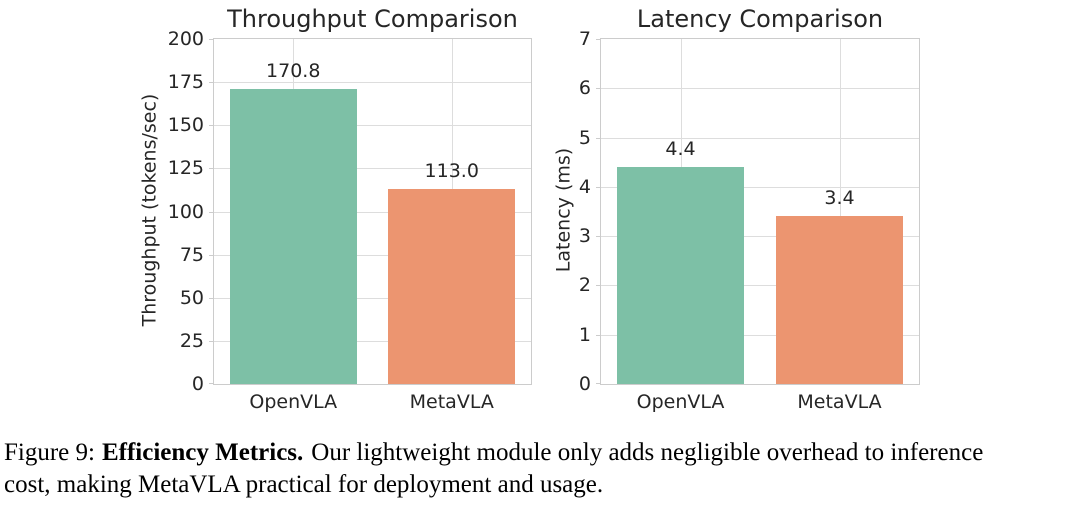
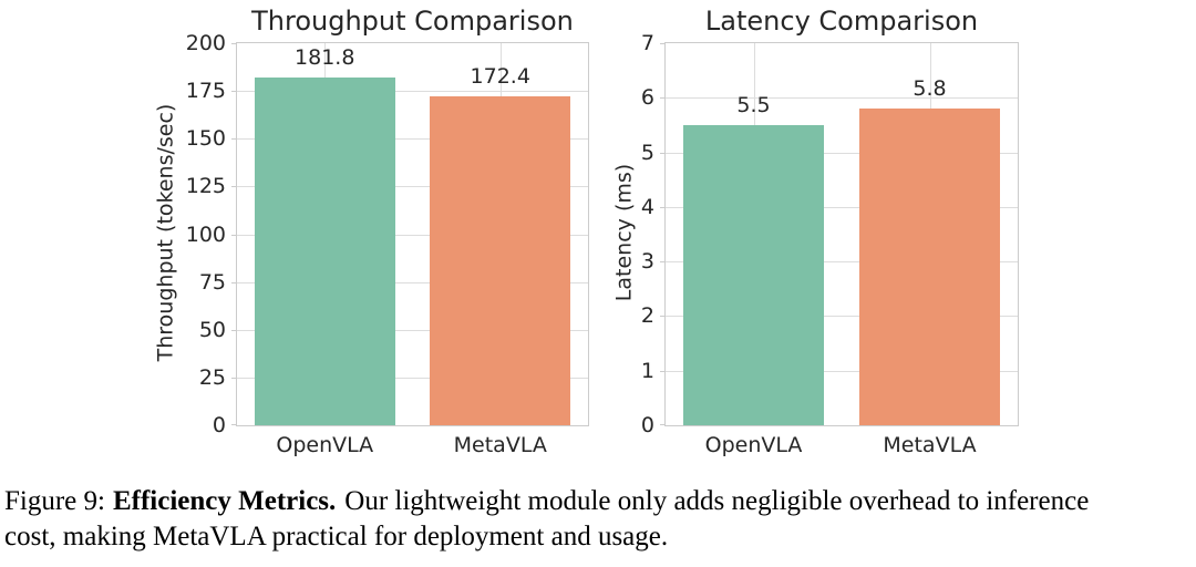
Throughput Comparison/OpenVLA: 170.8 -> 181.8
Throughput Comparison/MetaVLA: 113.0 -> 172.4
Latency Comparison/OpenVLA: 4.4 -> 5.5
Latency Comparison/MetaVLA: 3.4 -> 5.8
